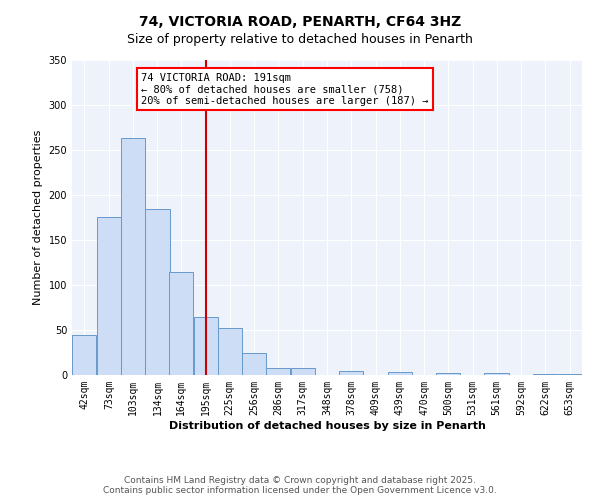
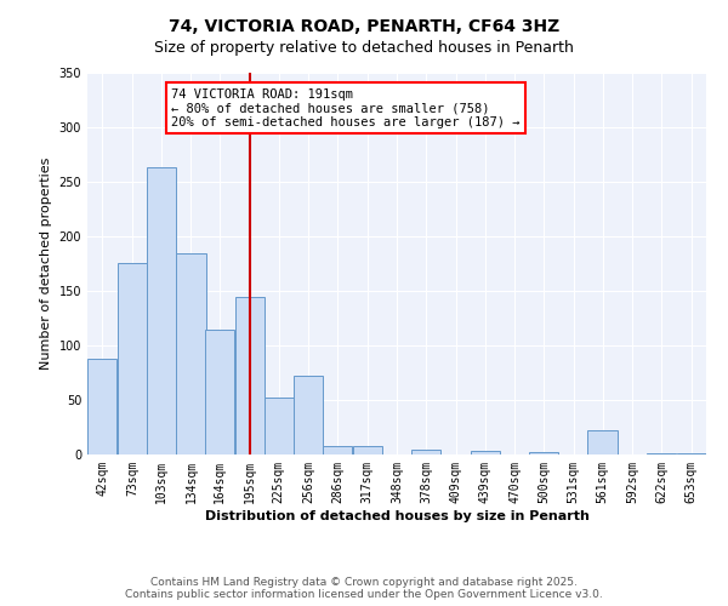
42sqm: 44 -> 88
195sqm: 65 -> 144
256sqm: 25 -> 72
561sqm: 2 -> 22
